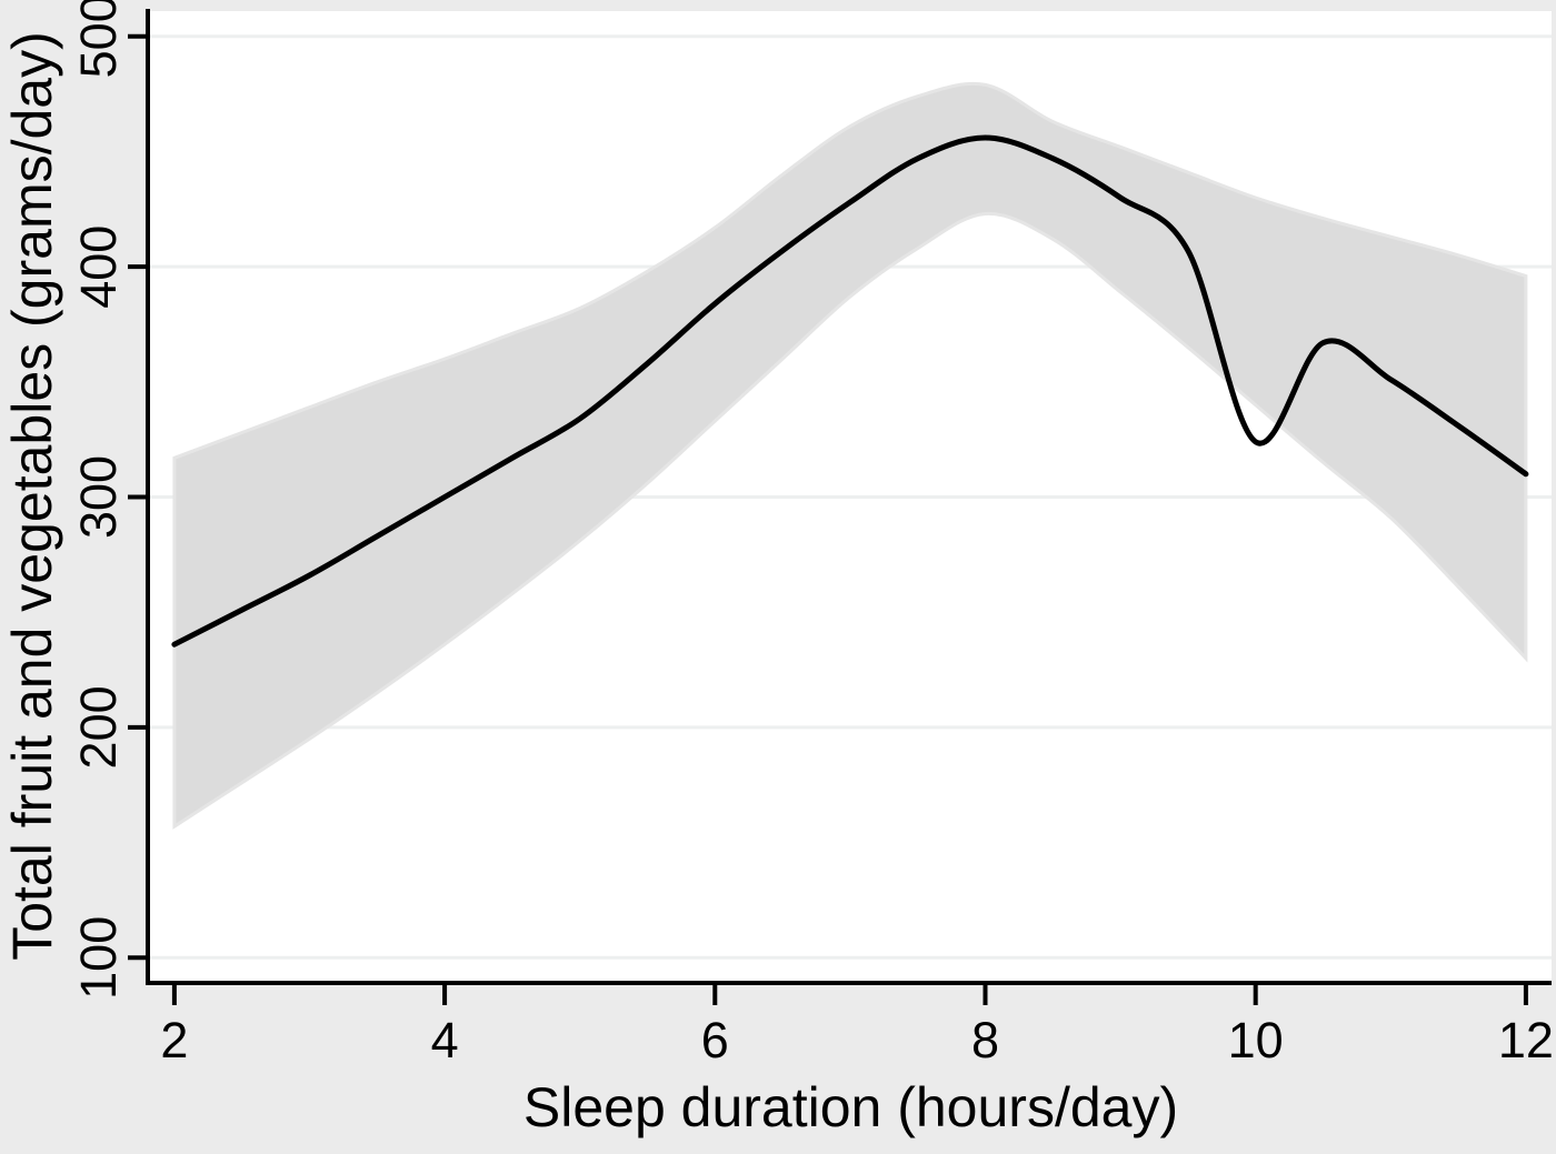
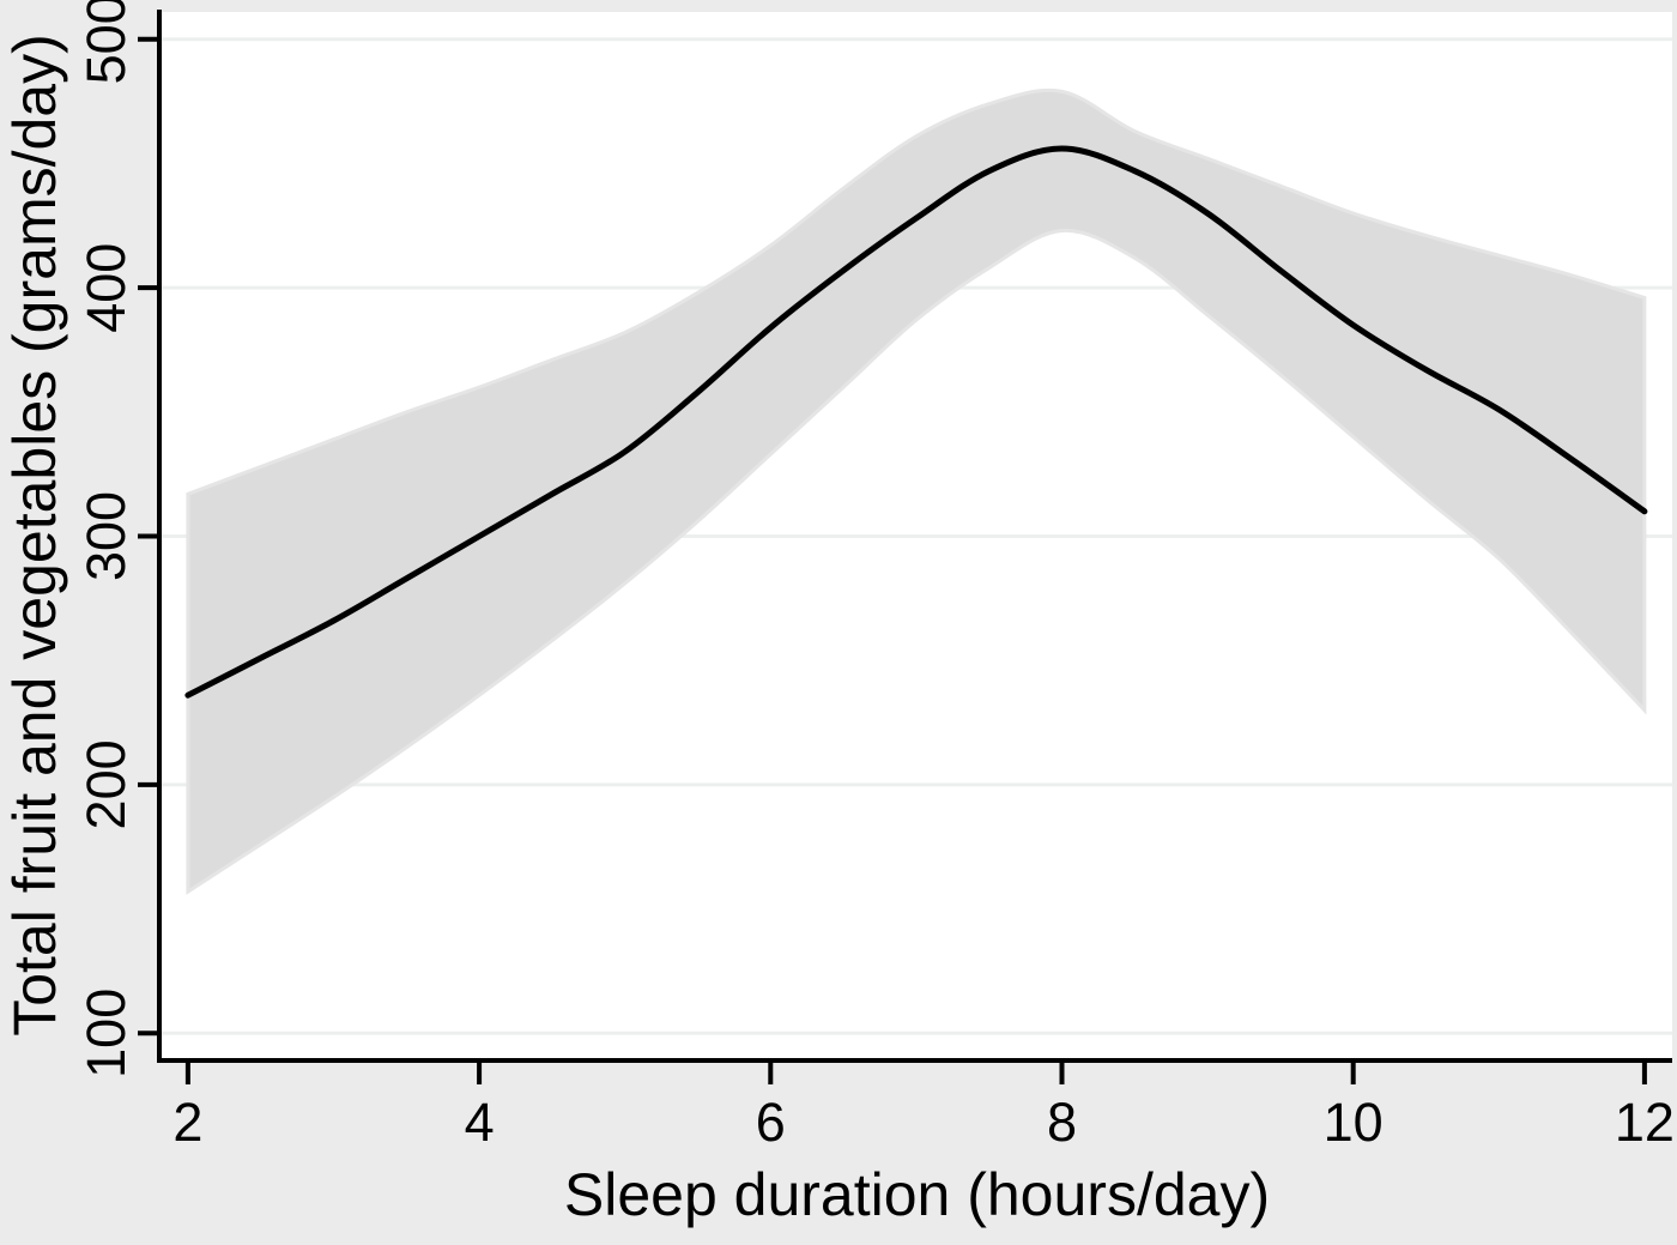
10: 324 -> 385
